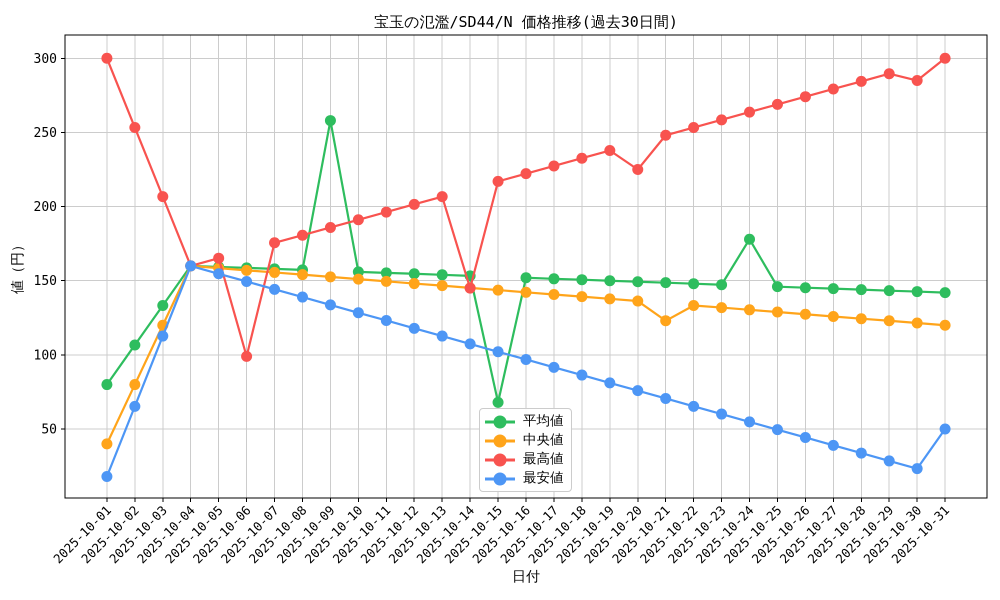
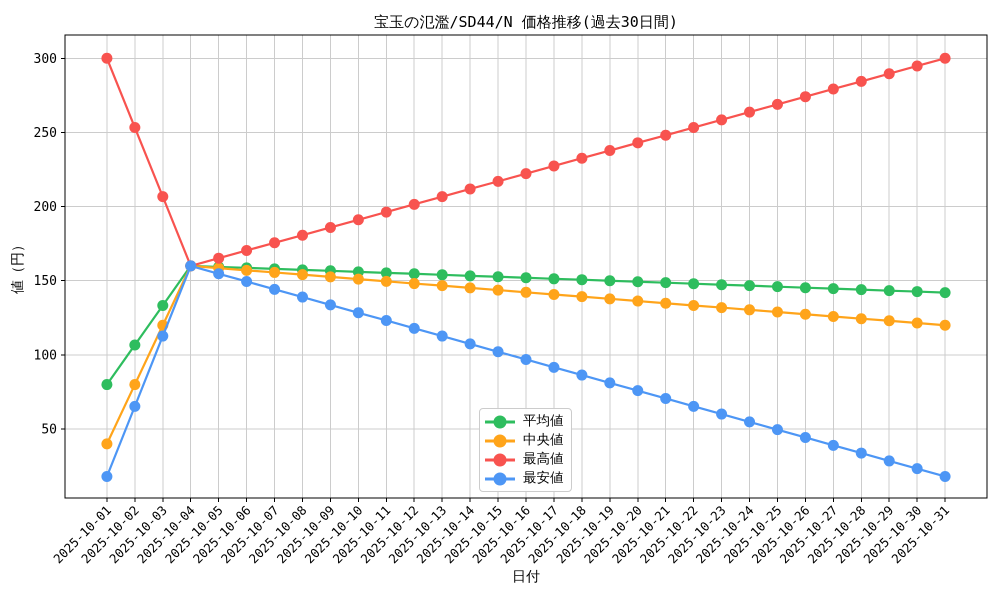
最高値/2025-10-06: 99 -> 170
平均値/2025-10-09: 258 -> 157
最高値/2025-10-14: 145 -> 212
平均値/2025-10-15: 68 -> 153
最高値/2025-10-20: 225 -> 243
中央値/2025-10-21: 123 -> 135
平均値/2025-10-24: 178 -> 147
最高値/2025-10-30: 285 -> 295
最安値/2025-10-31: 50 -> 18
